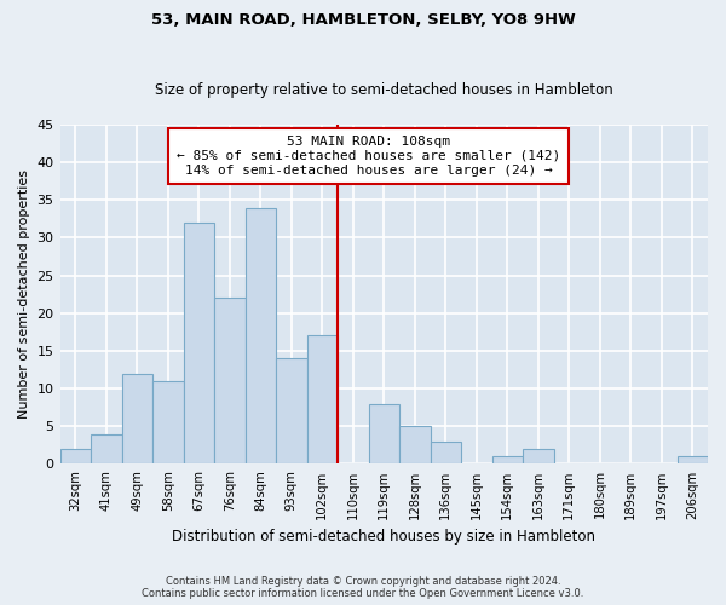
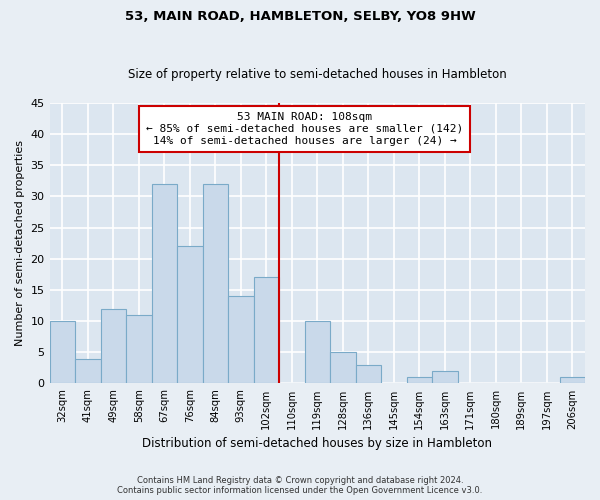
32sqm: 2 -> 10
84sqm: 34 -> 32
119sqm: 8 -> 10
